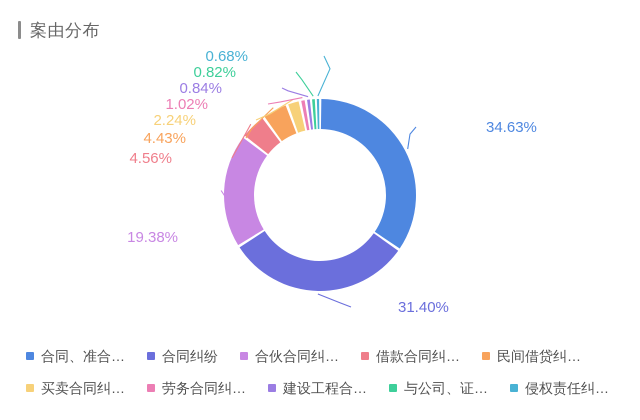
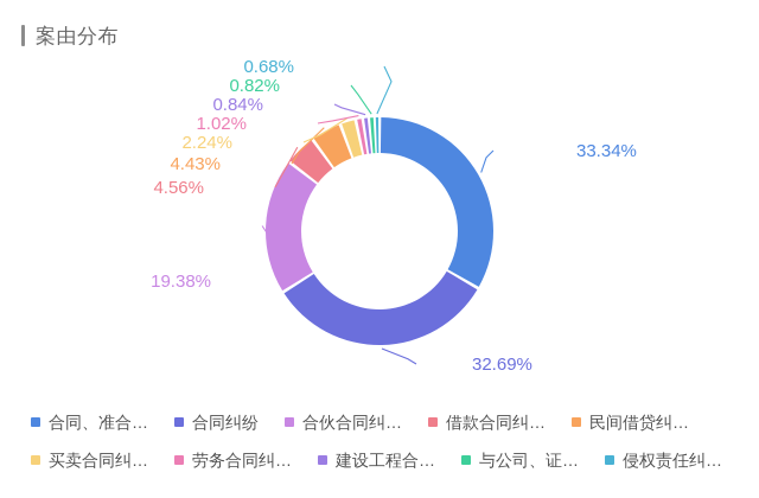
合同、准合…: 34.63% -> 33.34%
合同纠纷: 31.40% -> 32.69%
